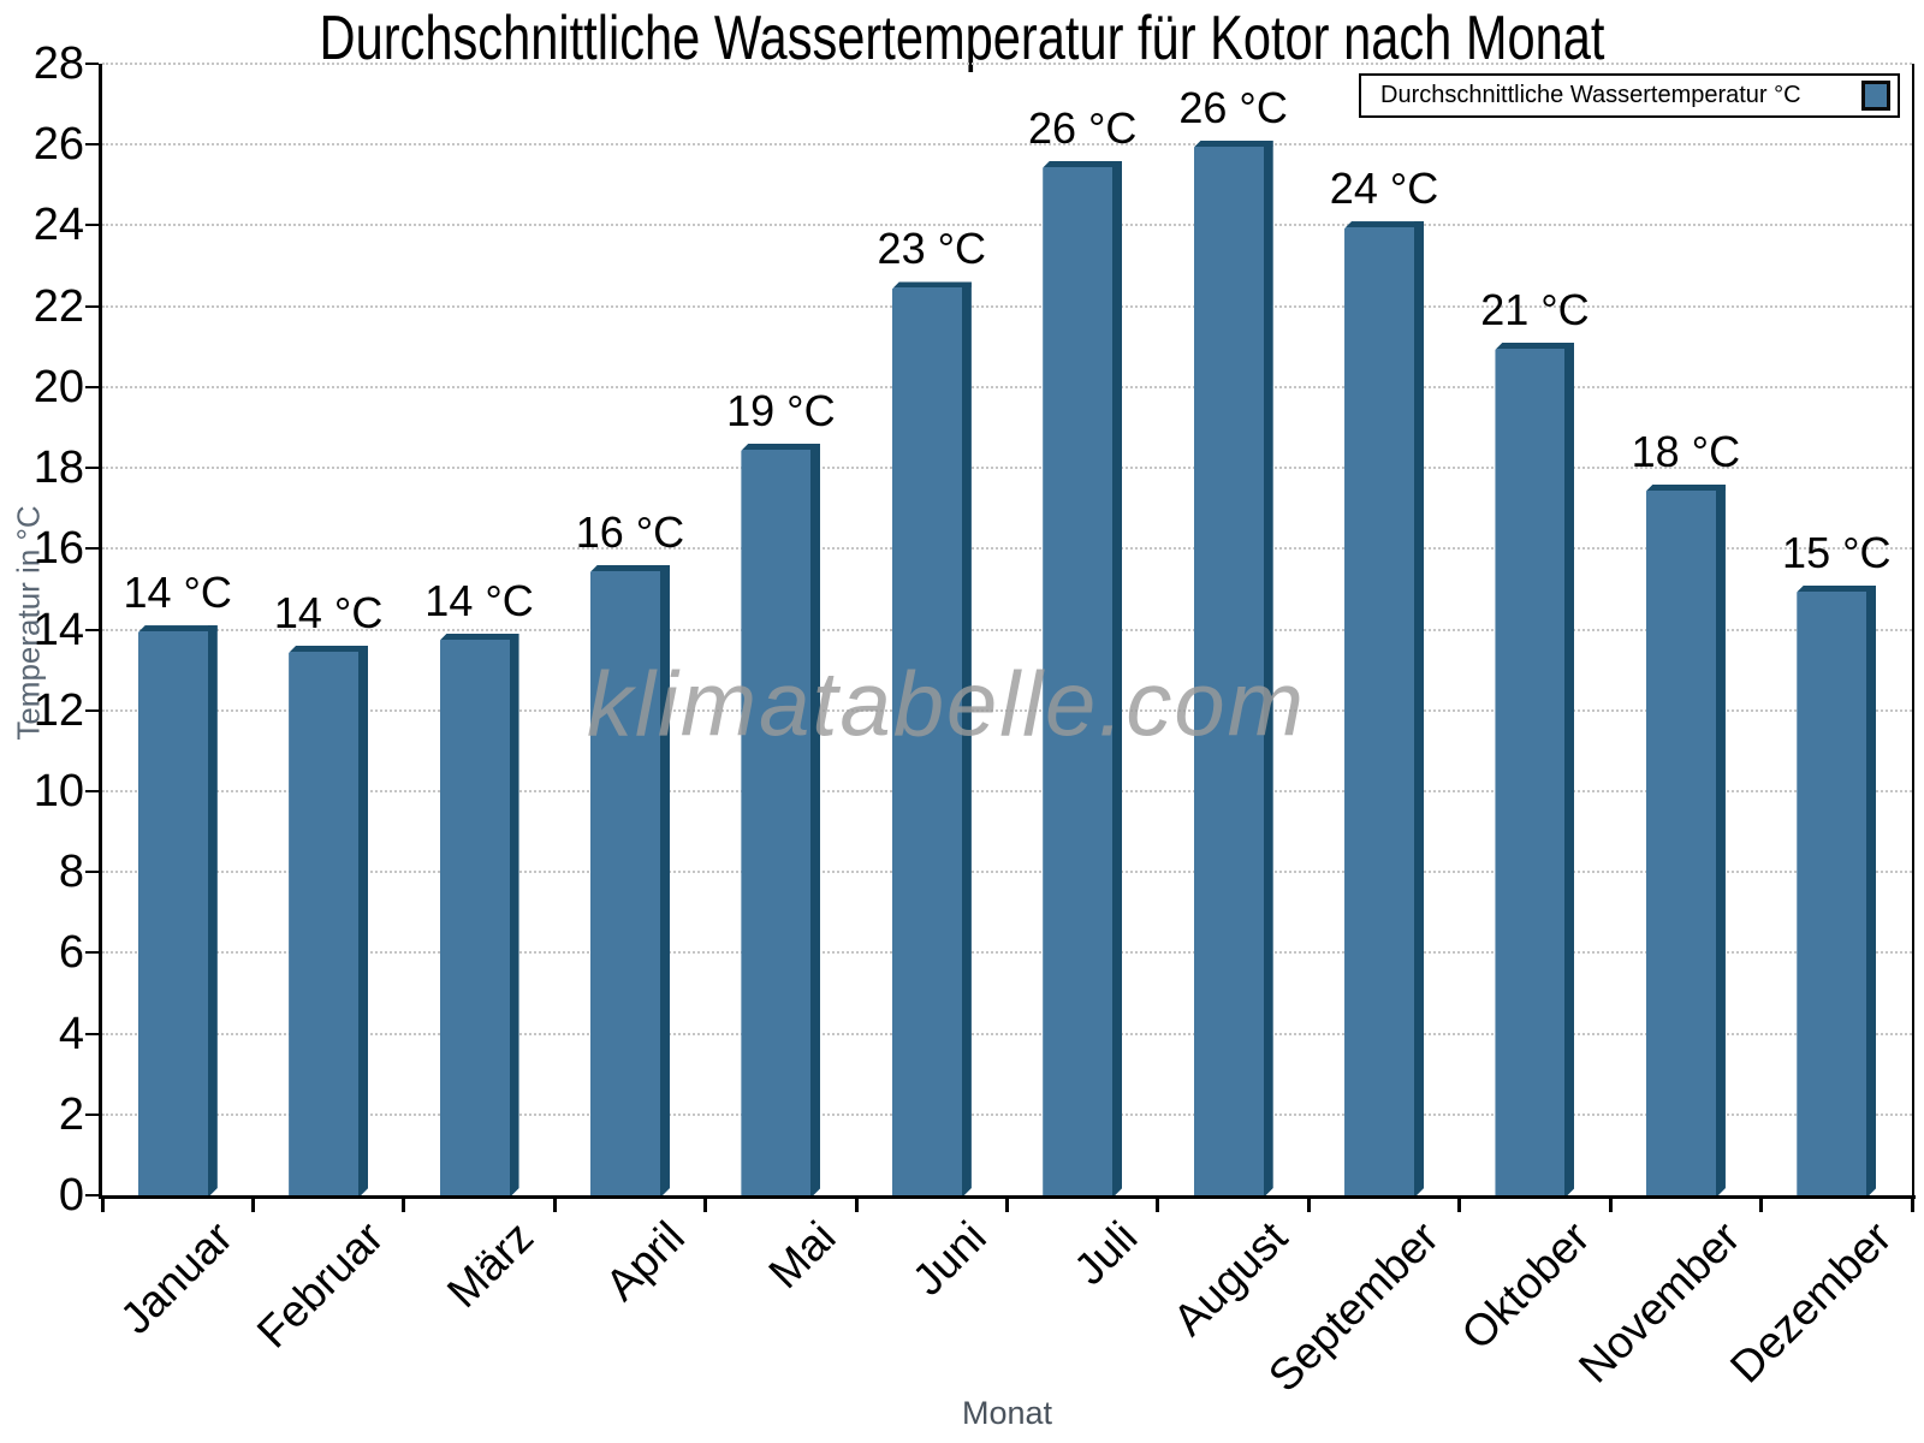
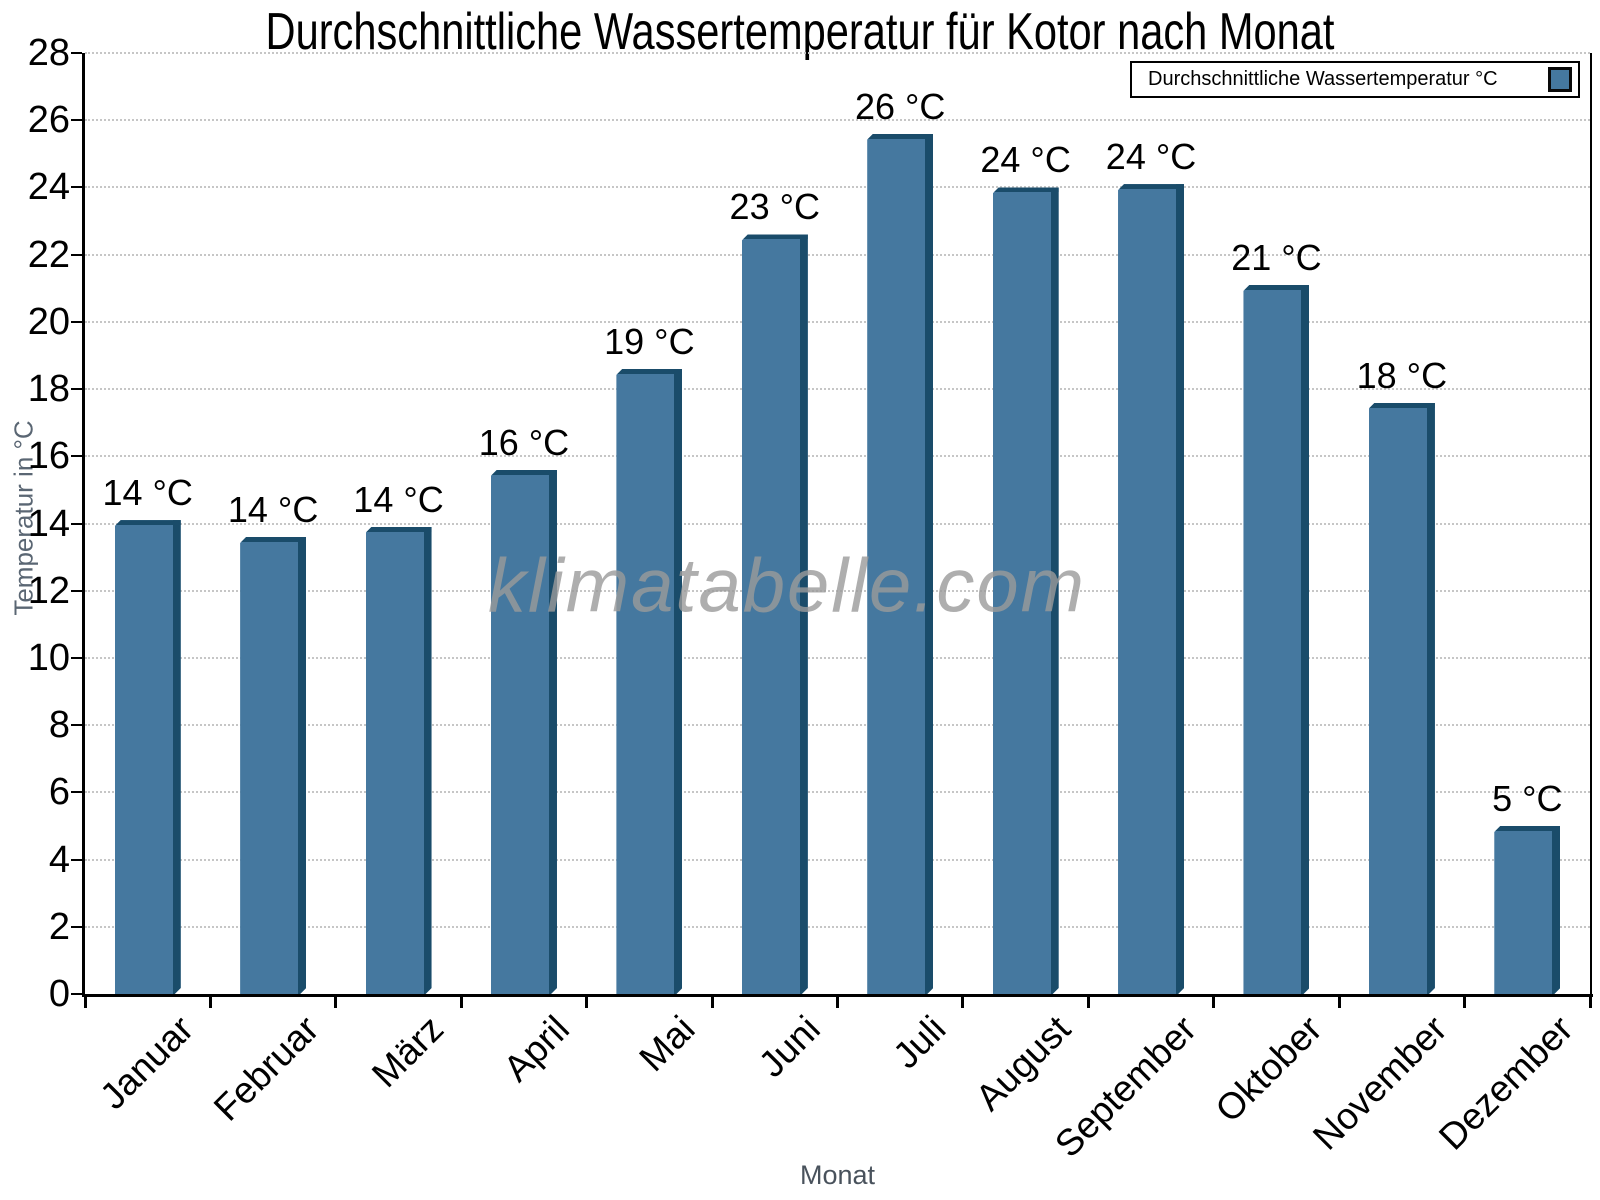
August: 26 -> 24
Dezember: 15 -> 5
